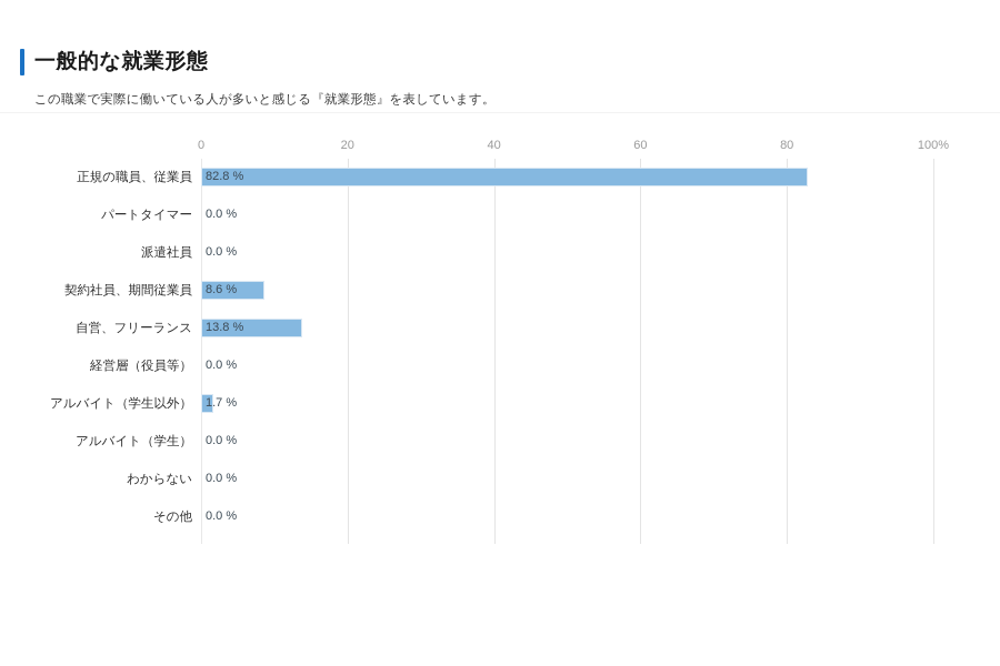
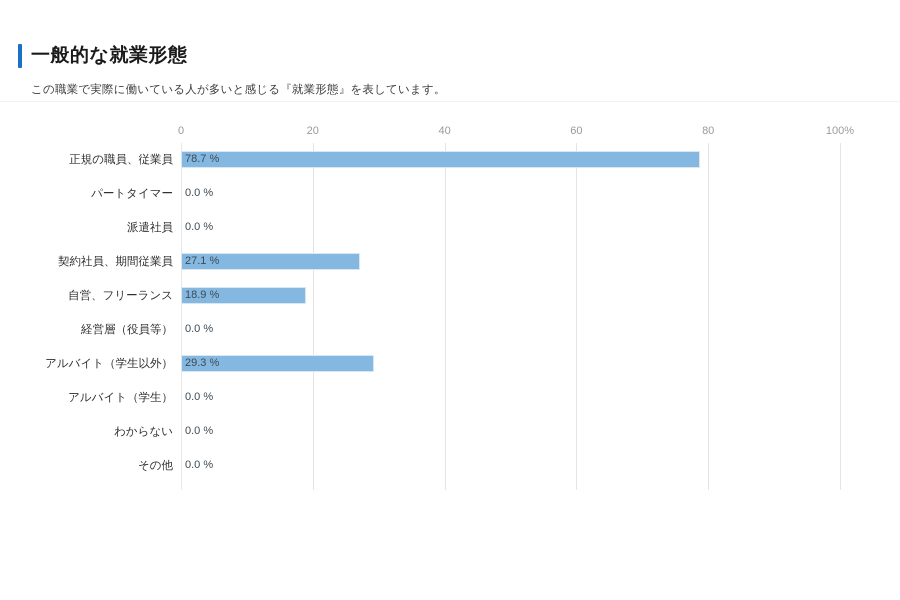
正規の職員、従業員: 82.8 -> 78.7
契約社員、期間従業員: 8.6 -> 27.1
自営、フリーランス: 13.8 -> 18.9
アルバイト（学生以外）: 1.7 -> 29.3
